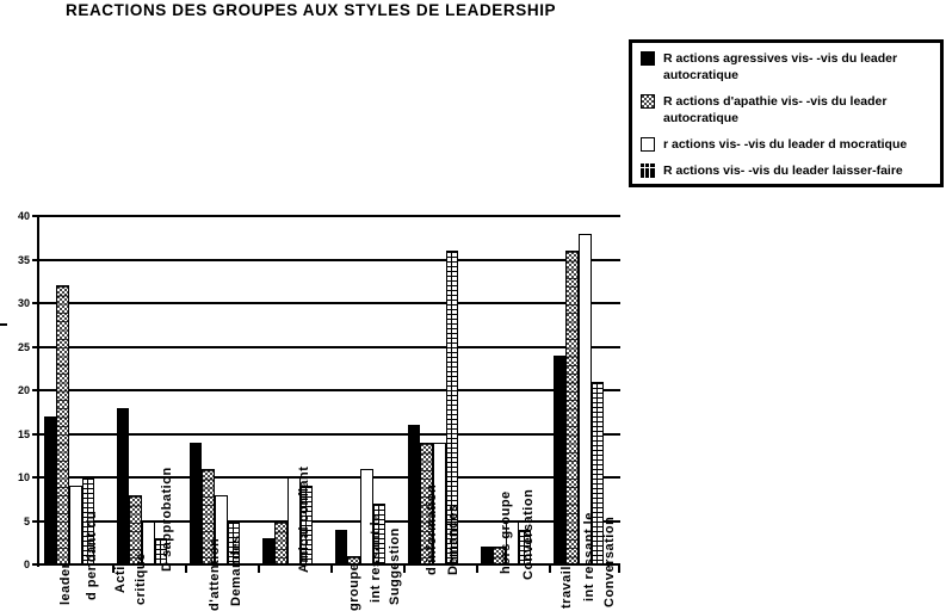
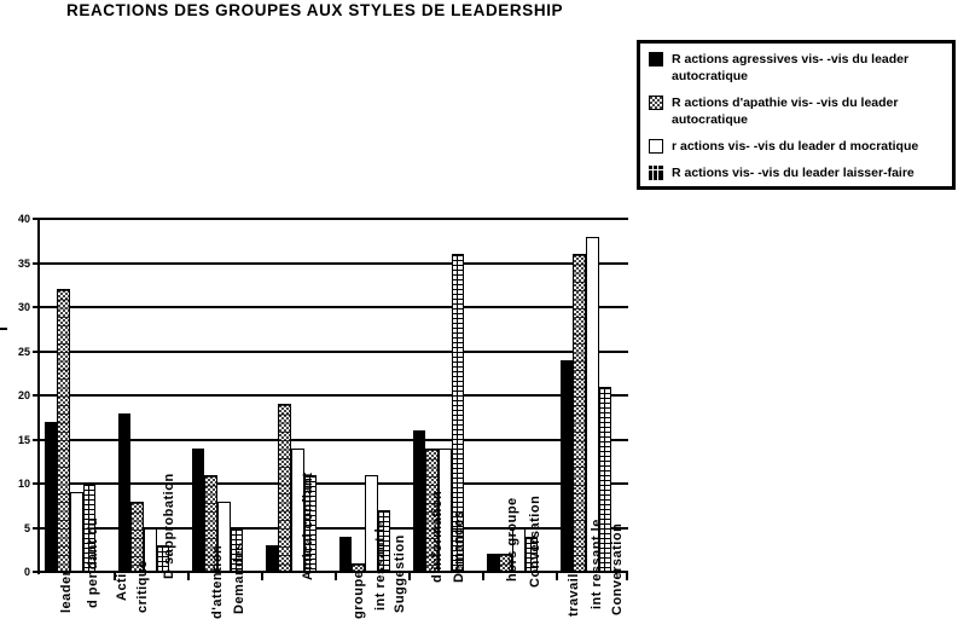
R actions d'apathie vis- -vis du leader autocratique/Amical confiant: 5 -> 19
r actions vis- -vis du leader d mocratique/Amical confiant: 10 -> 14
R actions vis- -vis du leader laisser-faire/Amical confiant: 9 -> 11
